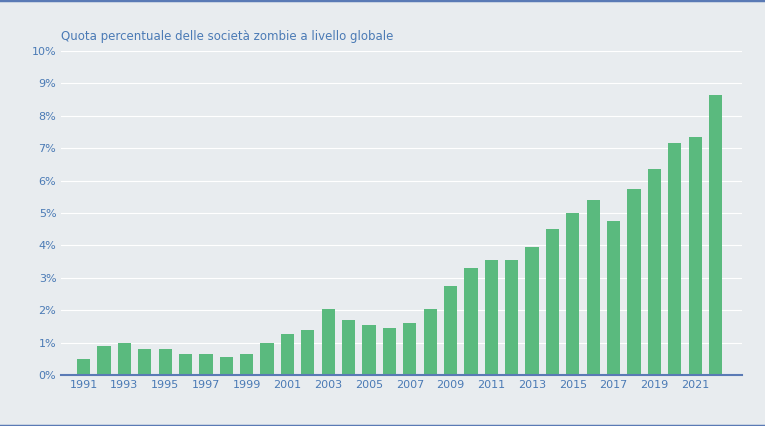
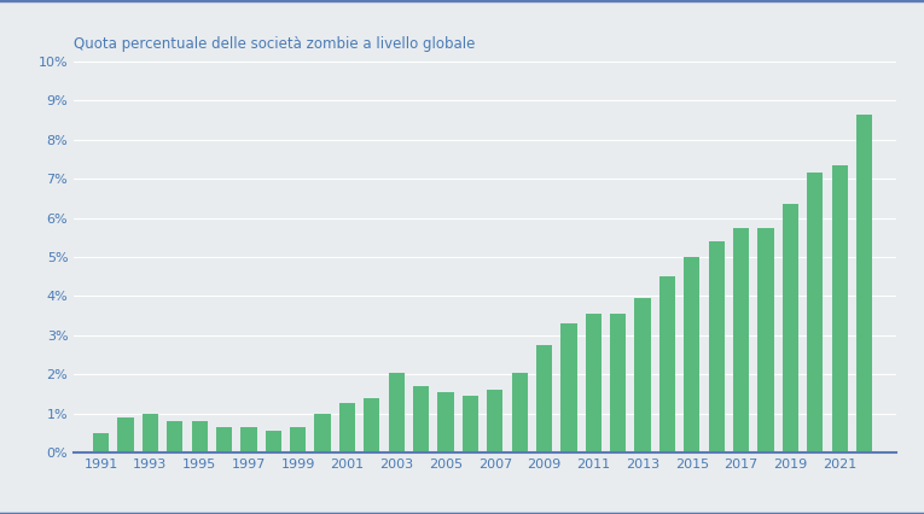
2017: 4.75% -> 5.75%
